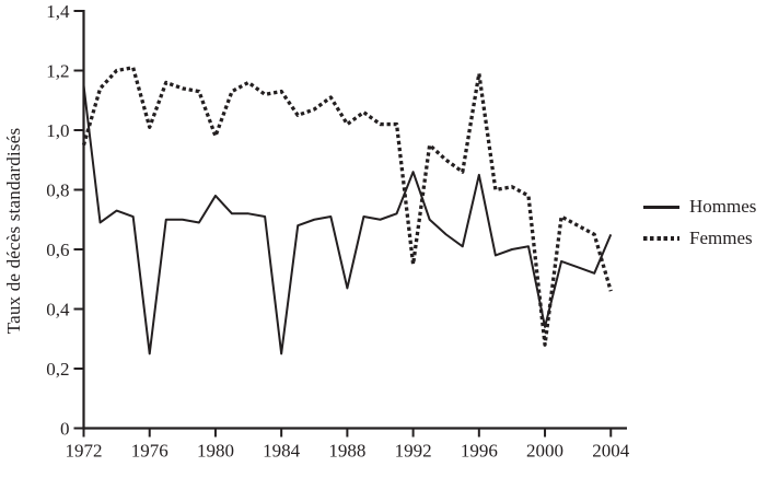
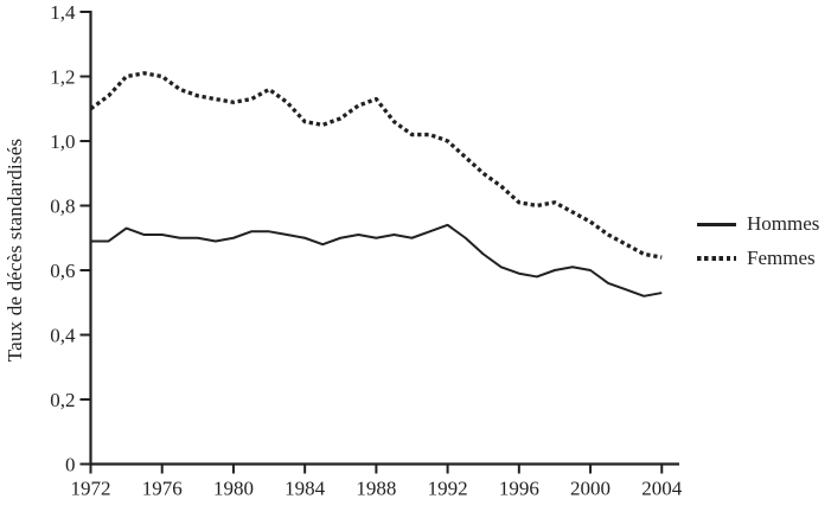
Hommes/1972: 1,15 -> 0,69
Femmes/1972: 0,95 -> 1,10
Hommes/1976: 0,25 -> 0,71
Femmes/1976: 1,01 -> 1,20
Hommes/1980: 0,78 -> 0,70
Femmes/1980: 0,98 -> 1,12
Hommes/1984: 0,25 -> 0,70
Femmes/1984: 1,13 -> 1,06
Hommes/1988: 0,47 -> 0,70
Femmes/1988: 1,02 -> 1,13
Hommes/1992: 0,86 -> 0,74
Femmes/1992: 0,55 -> 1,00
Hommes/1996: 0,85 -> 0,59
Femmes/1996: 1,19 -> 0,81
Hommes/2000: 0,34 -> 0,60
Femmes/2000: 0,28 -> 0,75
Hommes/2004: 0,65 -> 0,53
Femmes/2004: 0,46 -> 0,64
